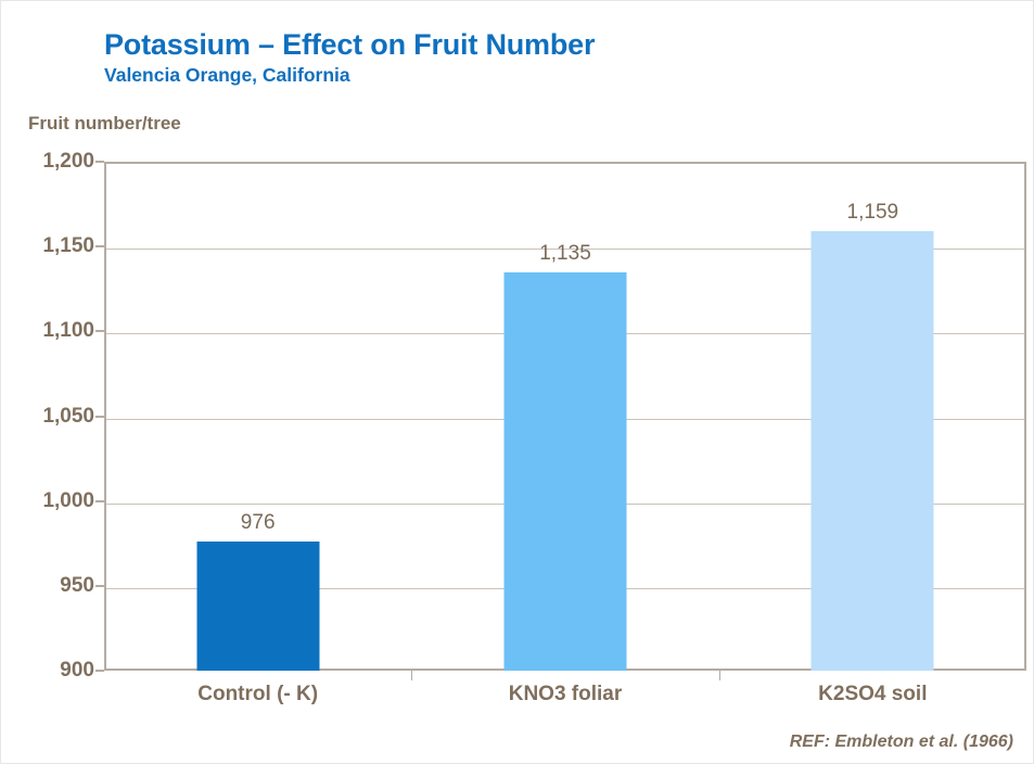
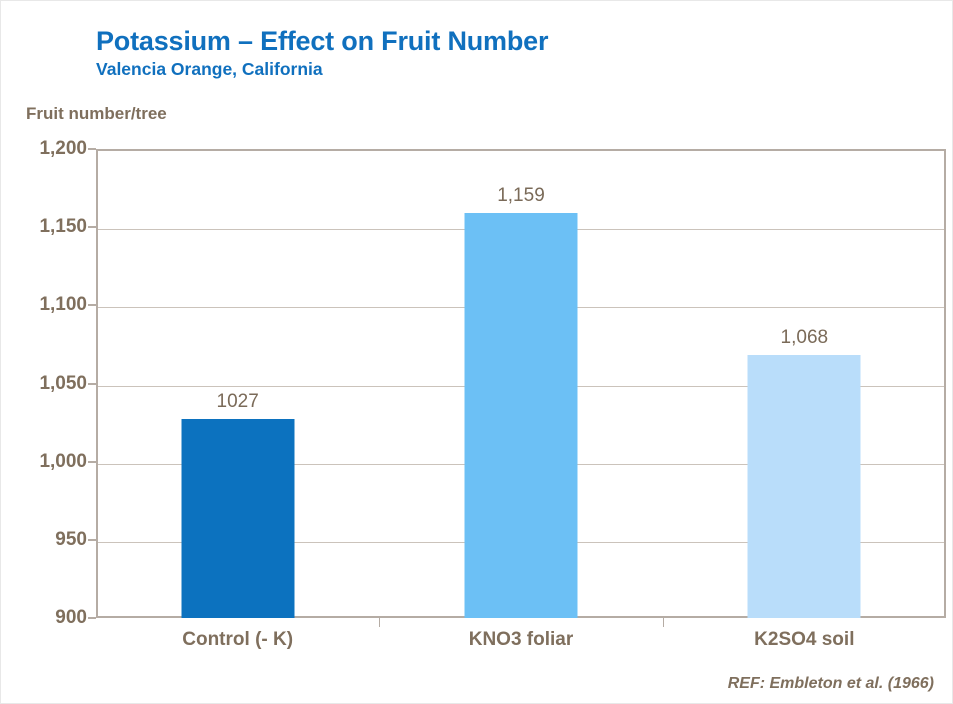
Control (- K): 976 -> 1027
KNO3 foliar: 1,135 -> 1,159
K2SO4 soil: 1,159 -> 1,068
